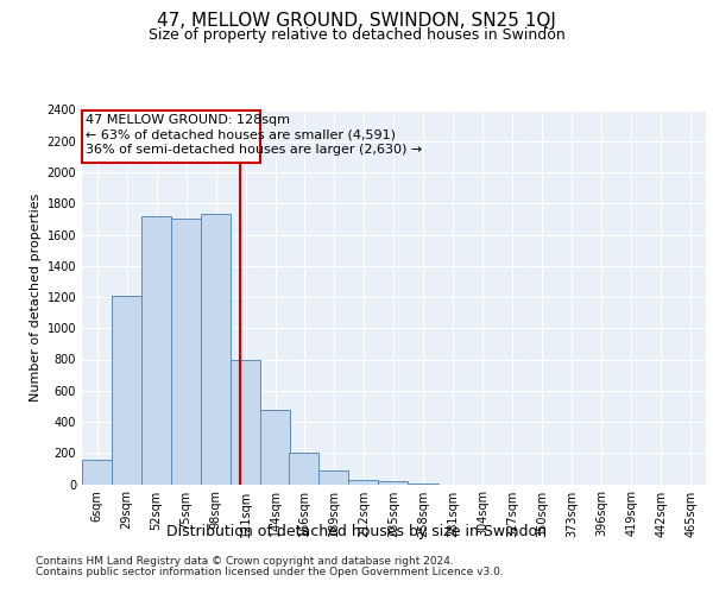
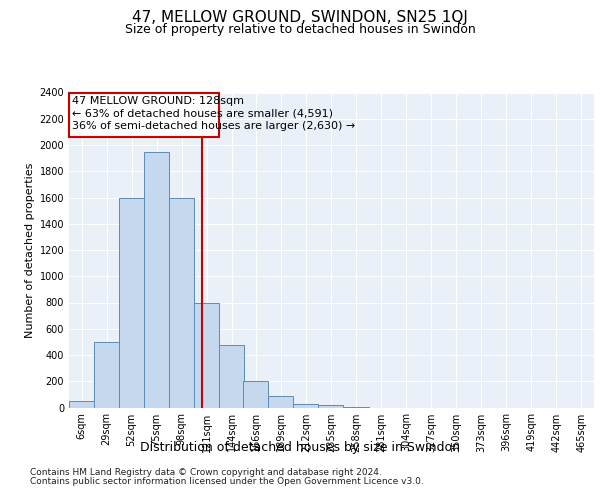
6sqm: 160 -> 50
29sqm: 1210 -> 500
52sqm: 1720 -> 1600
75sqm: 1700 -> 1950
98sqm: 1730 -> 1600
